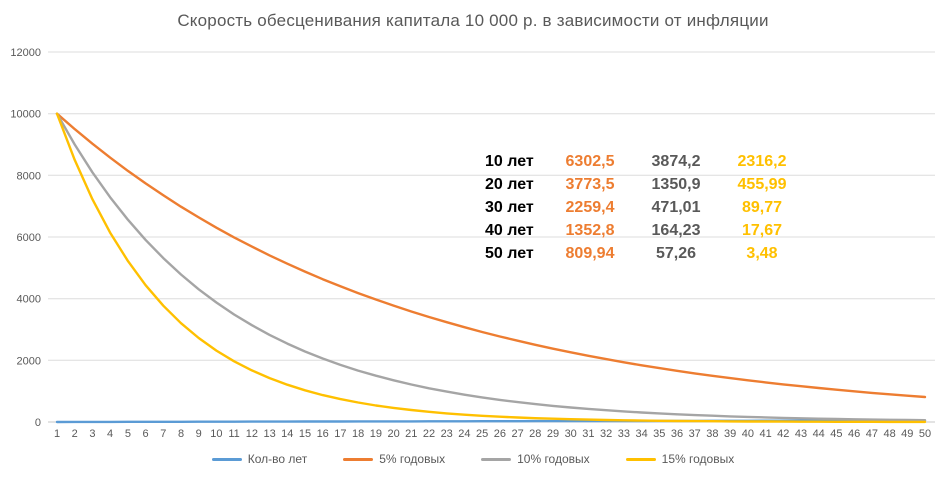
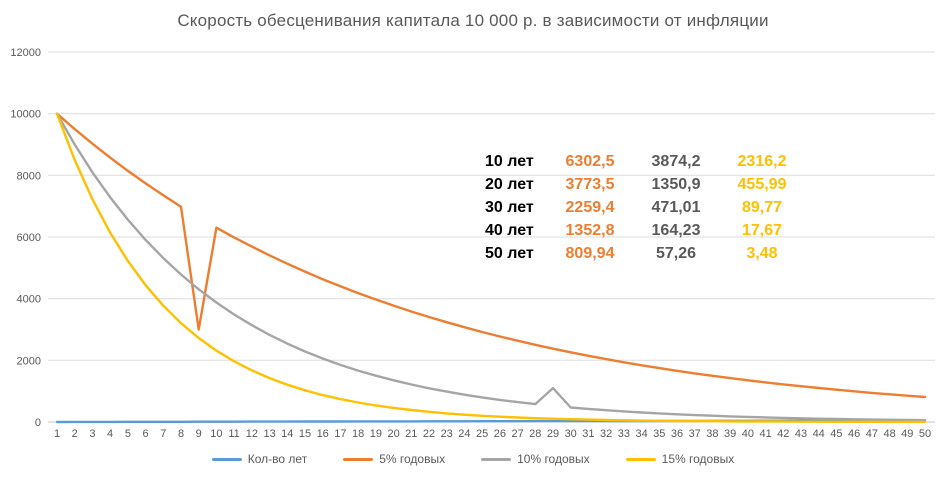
5% годовых/9: 6600 -> 3000
10% годовых/29: 500 -> 1100
